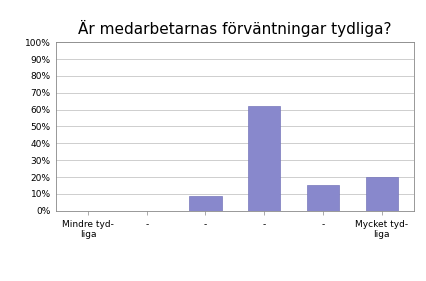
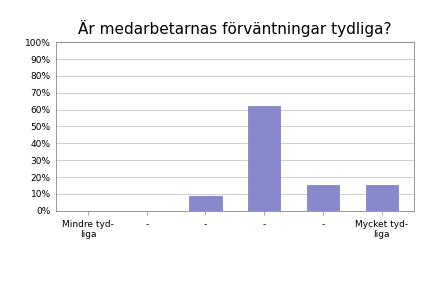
Mycket tyd- liga: 20% -> 15%
